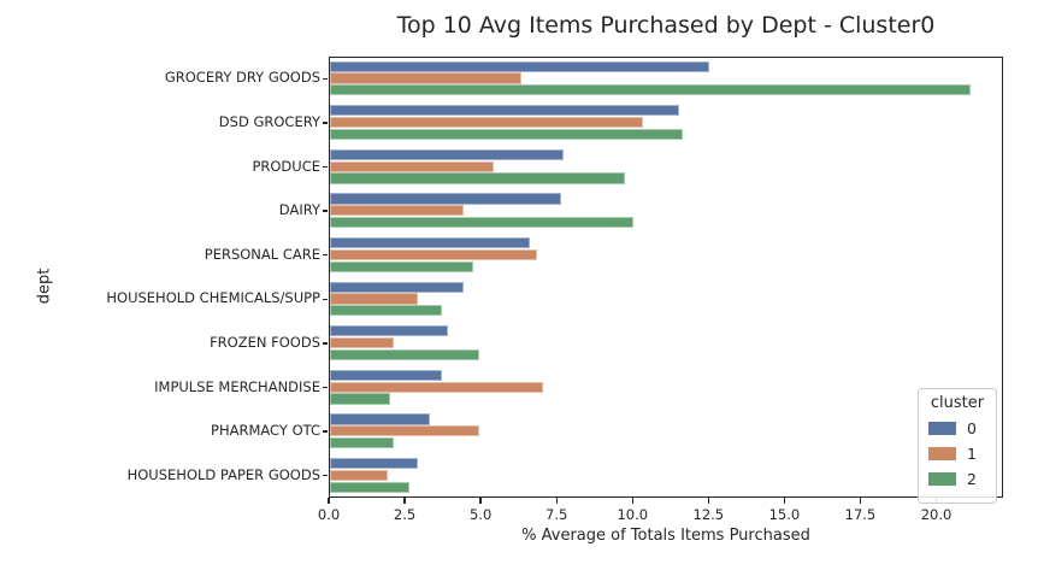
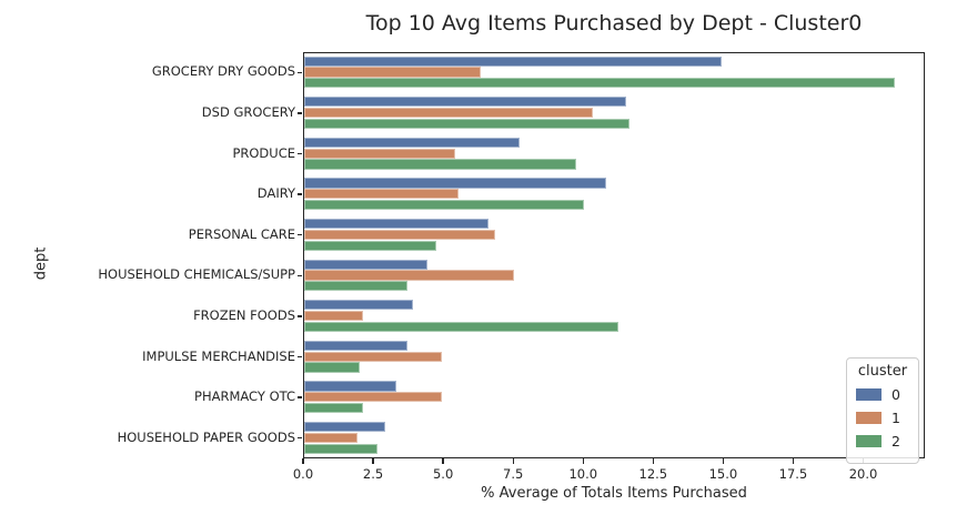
0/GROCERY DRY GOODS: 12.5 -> 14.9
0/DAIRY: 7.6 -> 10.8
1/DAIRY: 4.4 -> 5.5
1/HOUSEHOLD CHEMICALS/SUPP: 2.9 -> 7.5
2/FROZEN FOODS: 4.9 -> 11.2
1/IMPULSE MERCHANDISE: 7.0 -> 4.9
